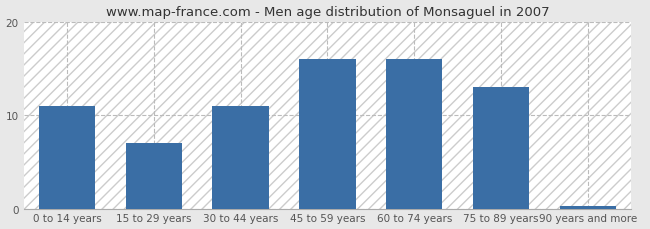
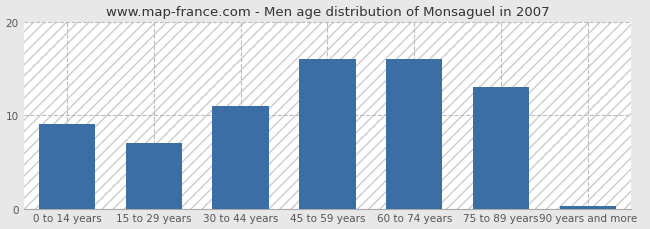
0 to 14 years: 11.0 -> 9.0
